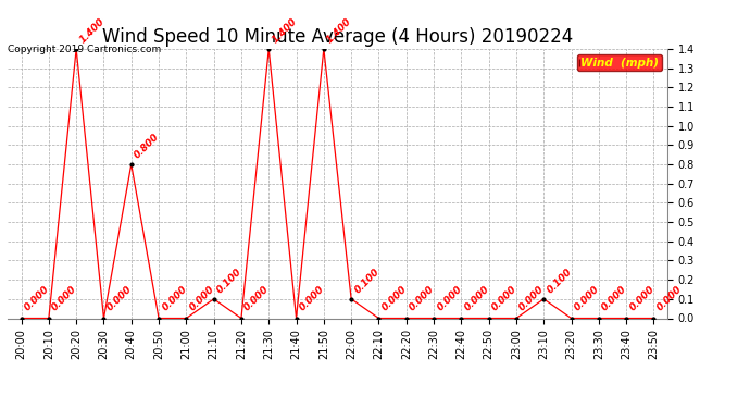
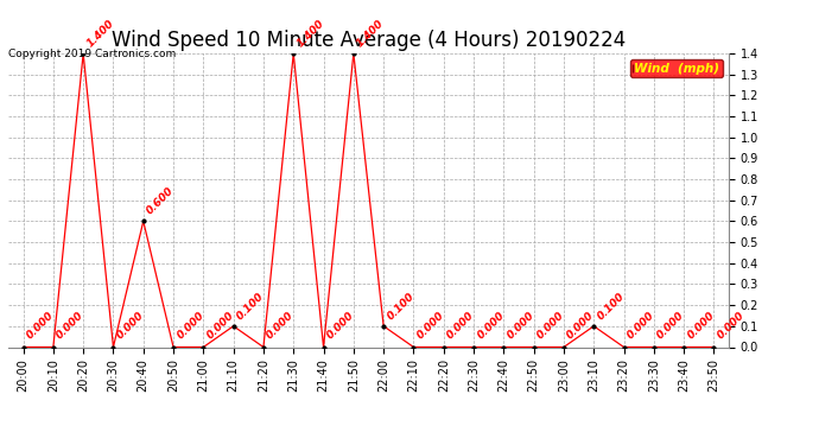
20:40: 0.800 -> 0.600
